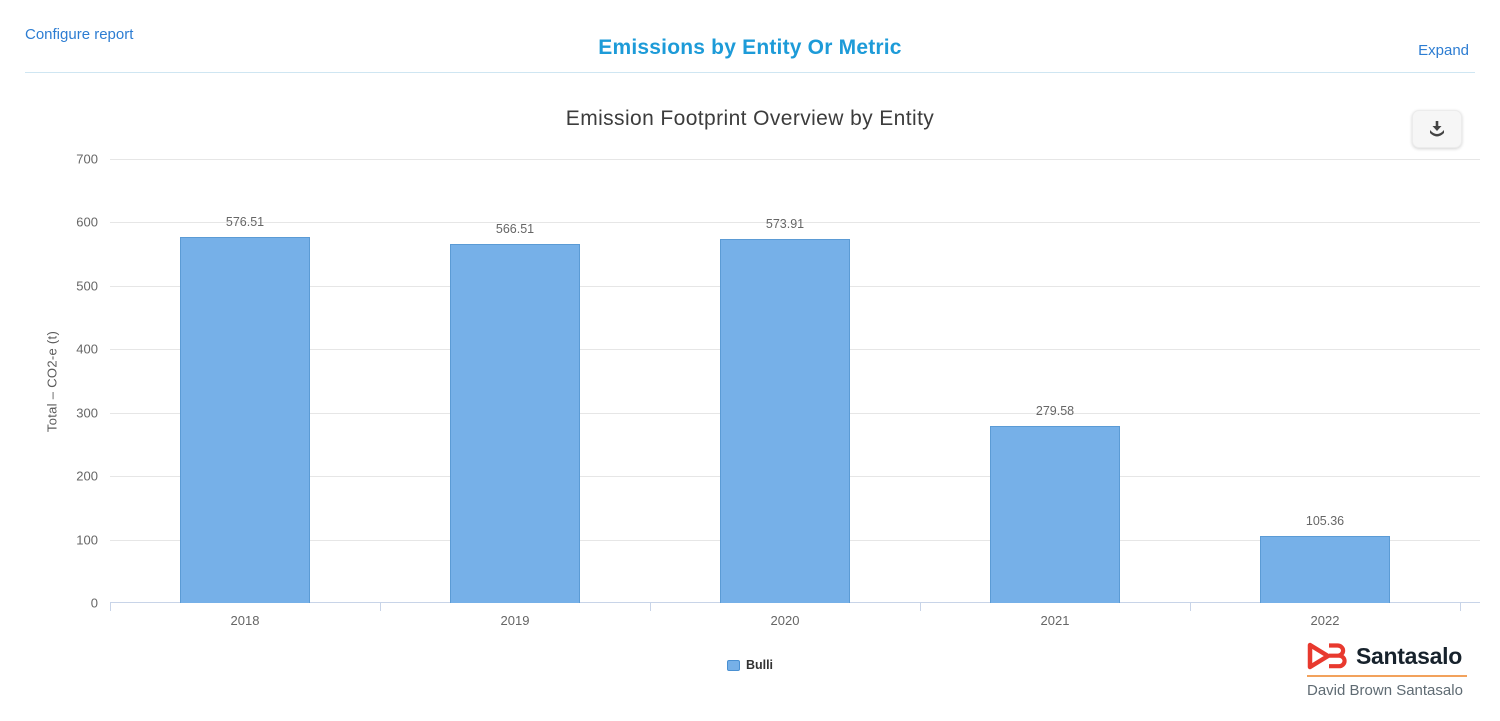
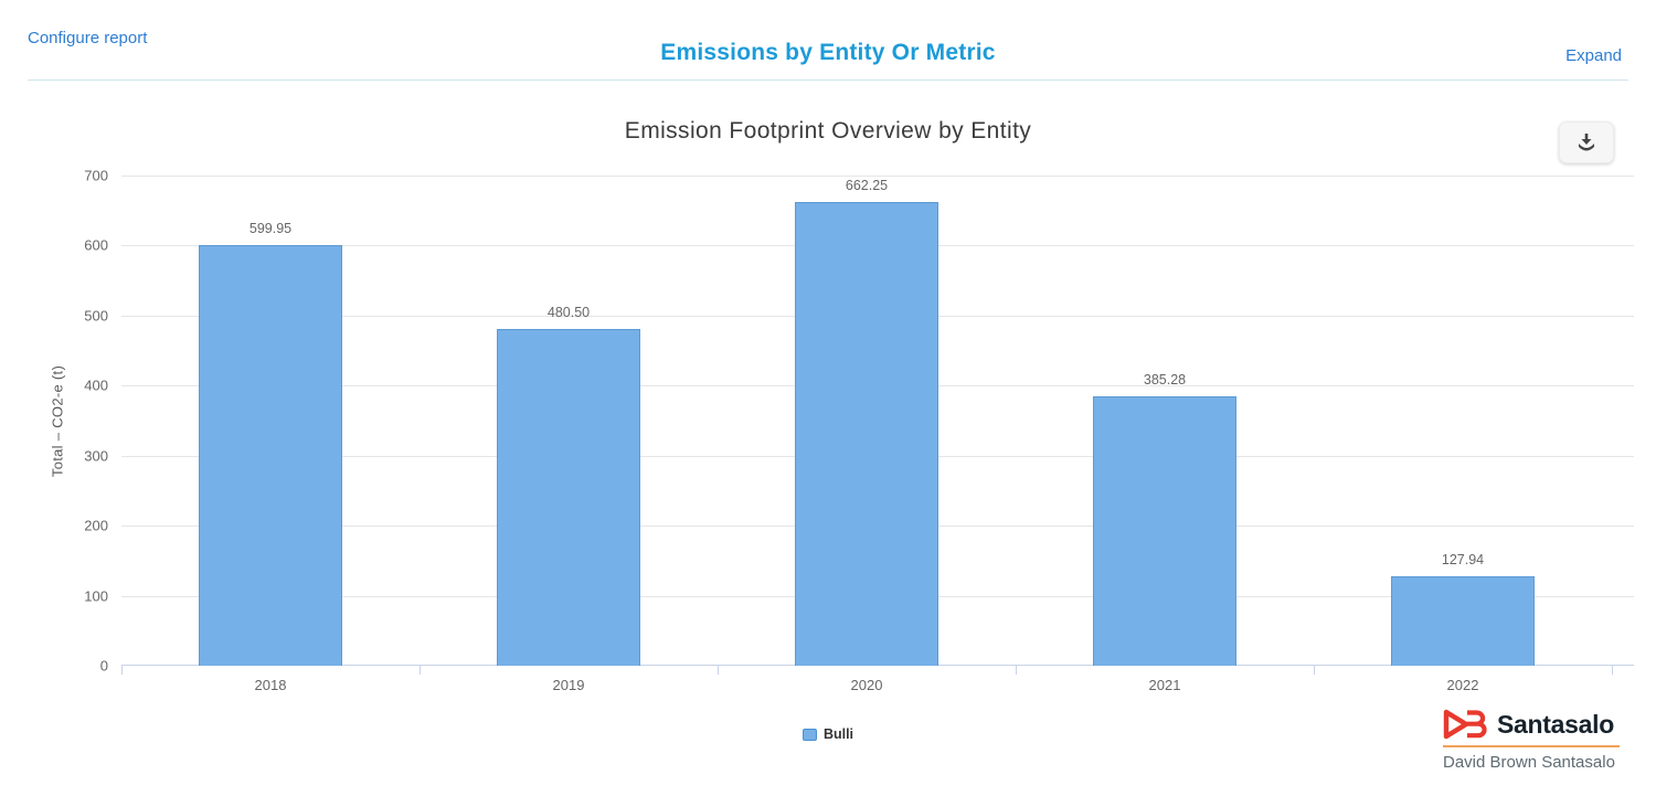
2018: 576.51 -> 599.95
2019: 566.51 -> 480.50
2020: 573.91 -> 662.25
2021: 279.58 -> 385.28
2022: 105.36 -> 127.94
